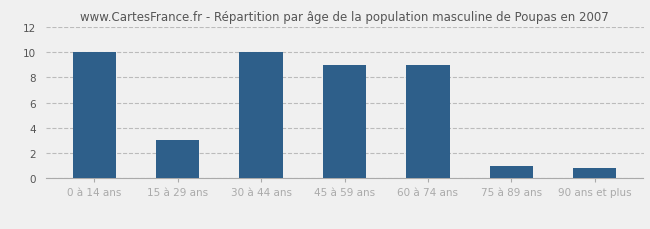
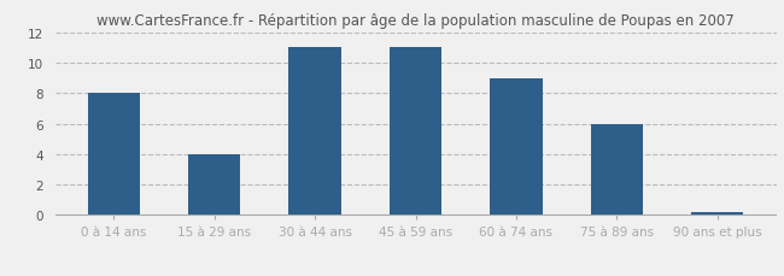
0 à 14 ans: 10.0 -> 8.0
15 à 29 ans: 3.0 -> 4.0
30 à 44 ans: 10.0 -> 11.0
45 à 59 ans: 9.0 -> 11.0
75 à 89 ans: 1.0 -> 6.0
90 ans et plus: 0.8 -> 0.2
